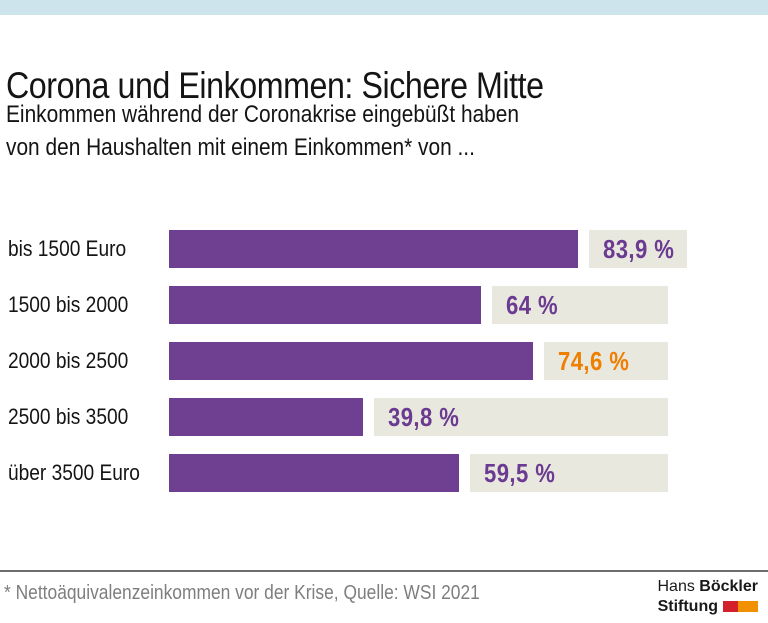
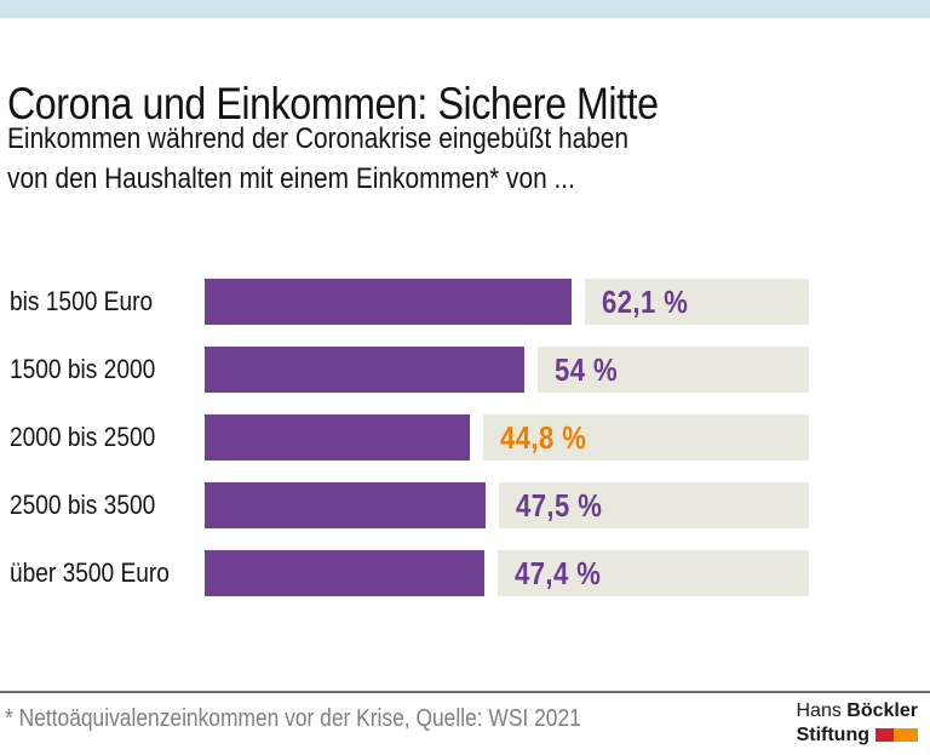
bis 1500 Euro: 83,9 -> 62,1
1500 bis 2000: 64 -> 54
2000 bis 2500: 74,6 -> 44,8
2500 bis 3500: 39,8 -> 47,5
über 3500 Euro: 59,5 -> 47,4
